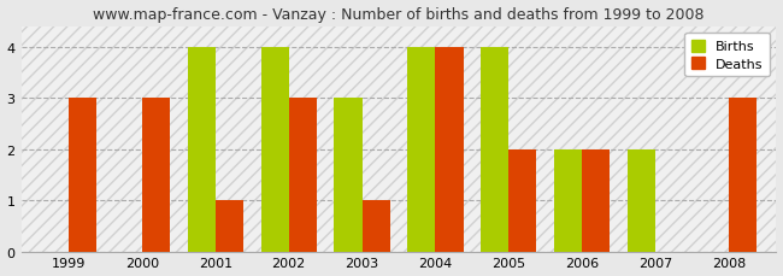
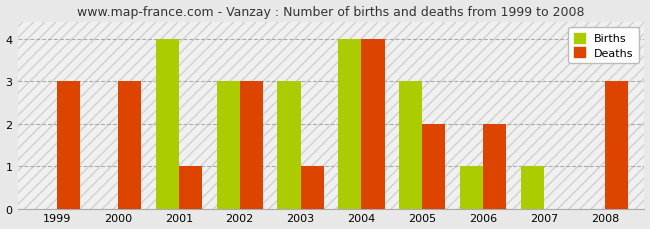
Births/2002: 4 -> 3
Births/2005: 4 -> 3
Births/2006: 2 -> 1
Births/2007: 2 -> 1
